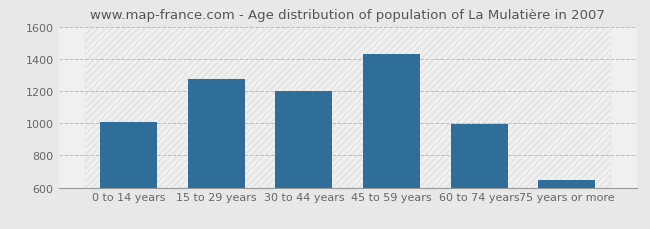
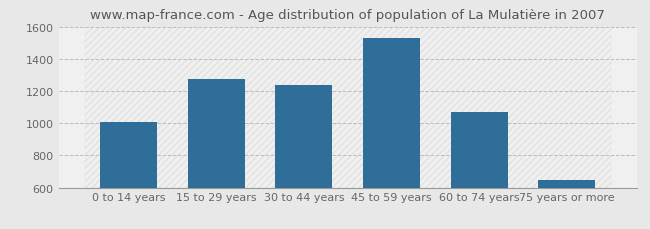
30 to 44 years: 1200 -> 1240
45 to 59 years: 1430 -> 1530
60 to 74 years: 1000 -> 1070
